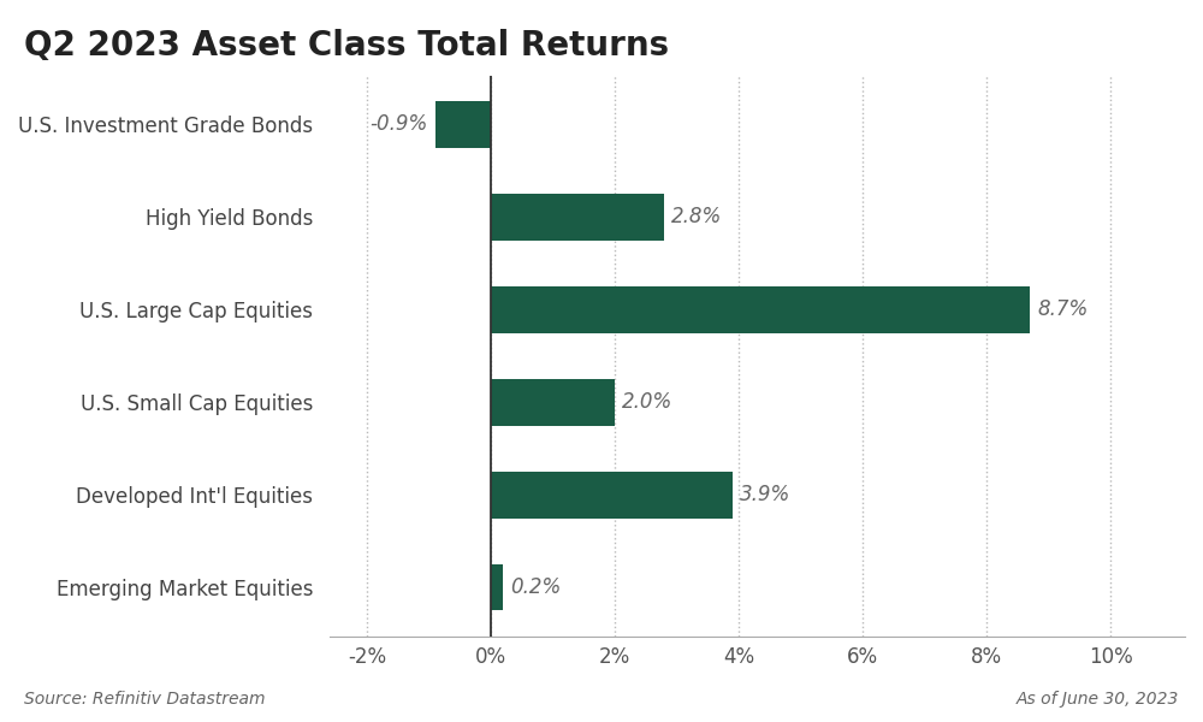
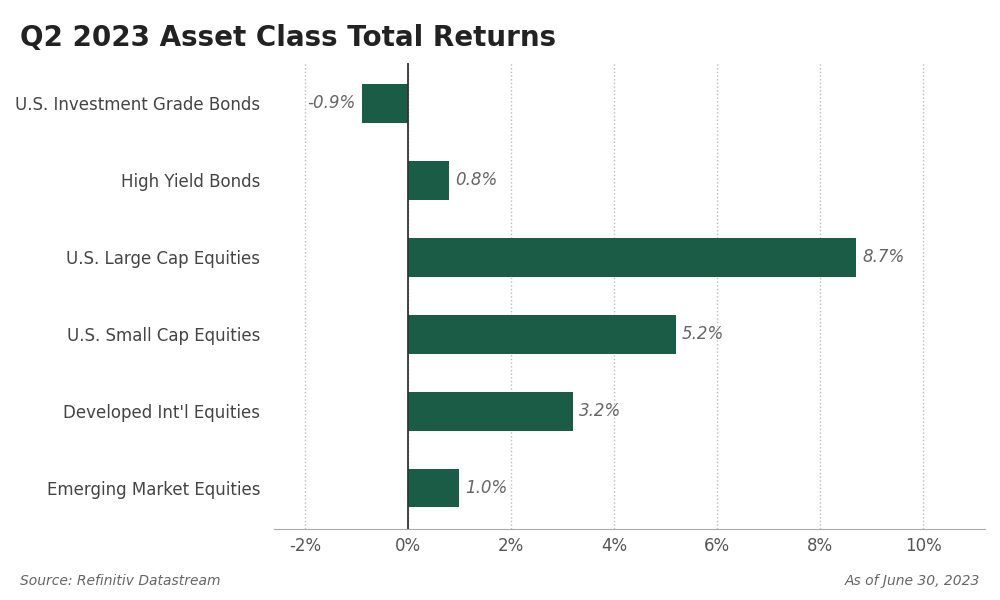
High Yield Bonds: 2.8% -> 0.8%
U.S. Small Cap Equities: 2.0% -> 5.2%
Developed Int'l Equities: 3.9% -> 3.2%
Emerging Market Equities: 0.2% -> 1.0%
